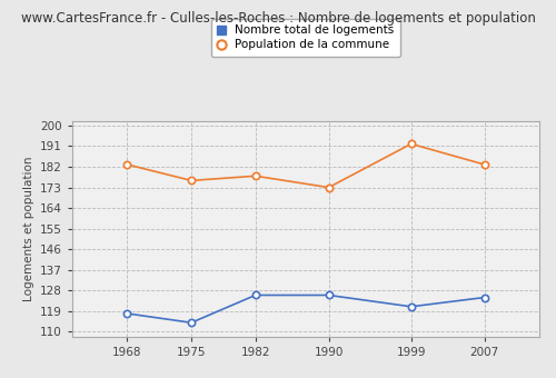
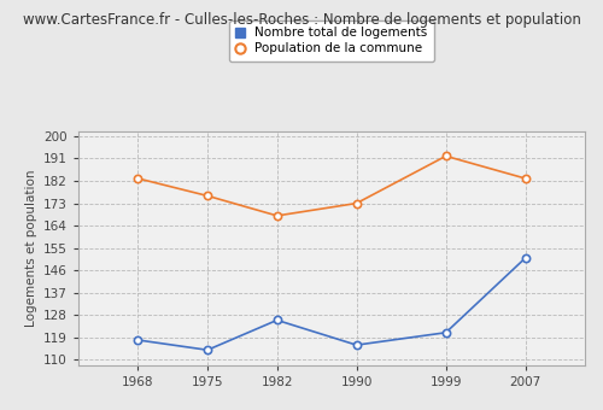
Population de la commune/1982: 178 -> 168
Nombre total de logements/1990: 126 -> 116
Nombre total de logements/2007: 125 -> 151
